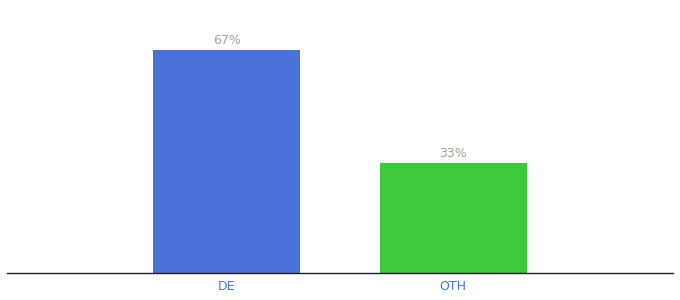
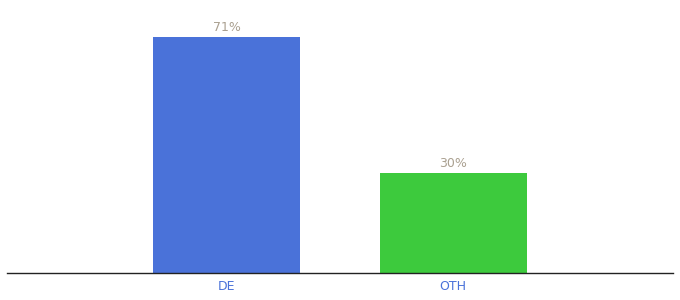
DE: 67% -> 71%
OTH: 33% -> 30%
